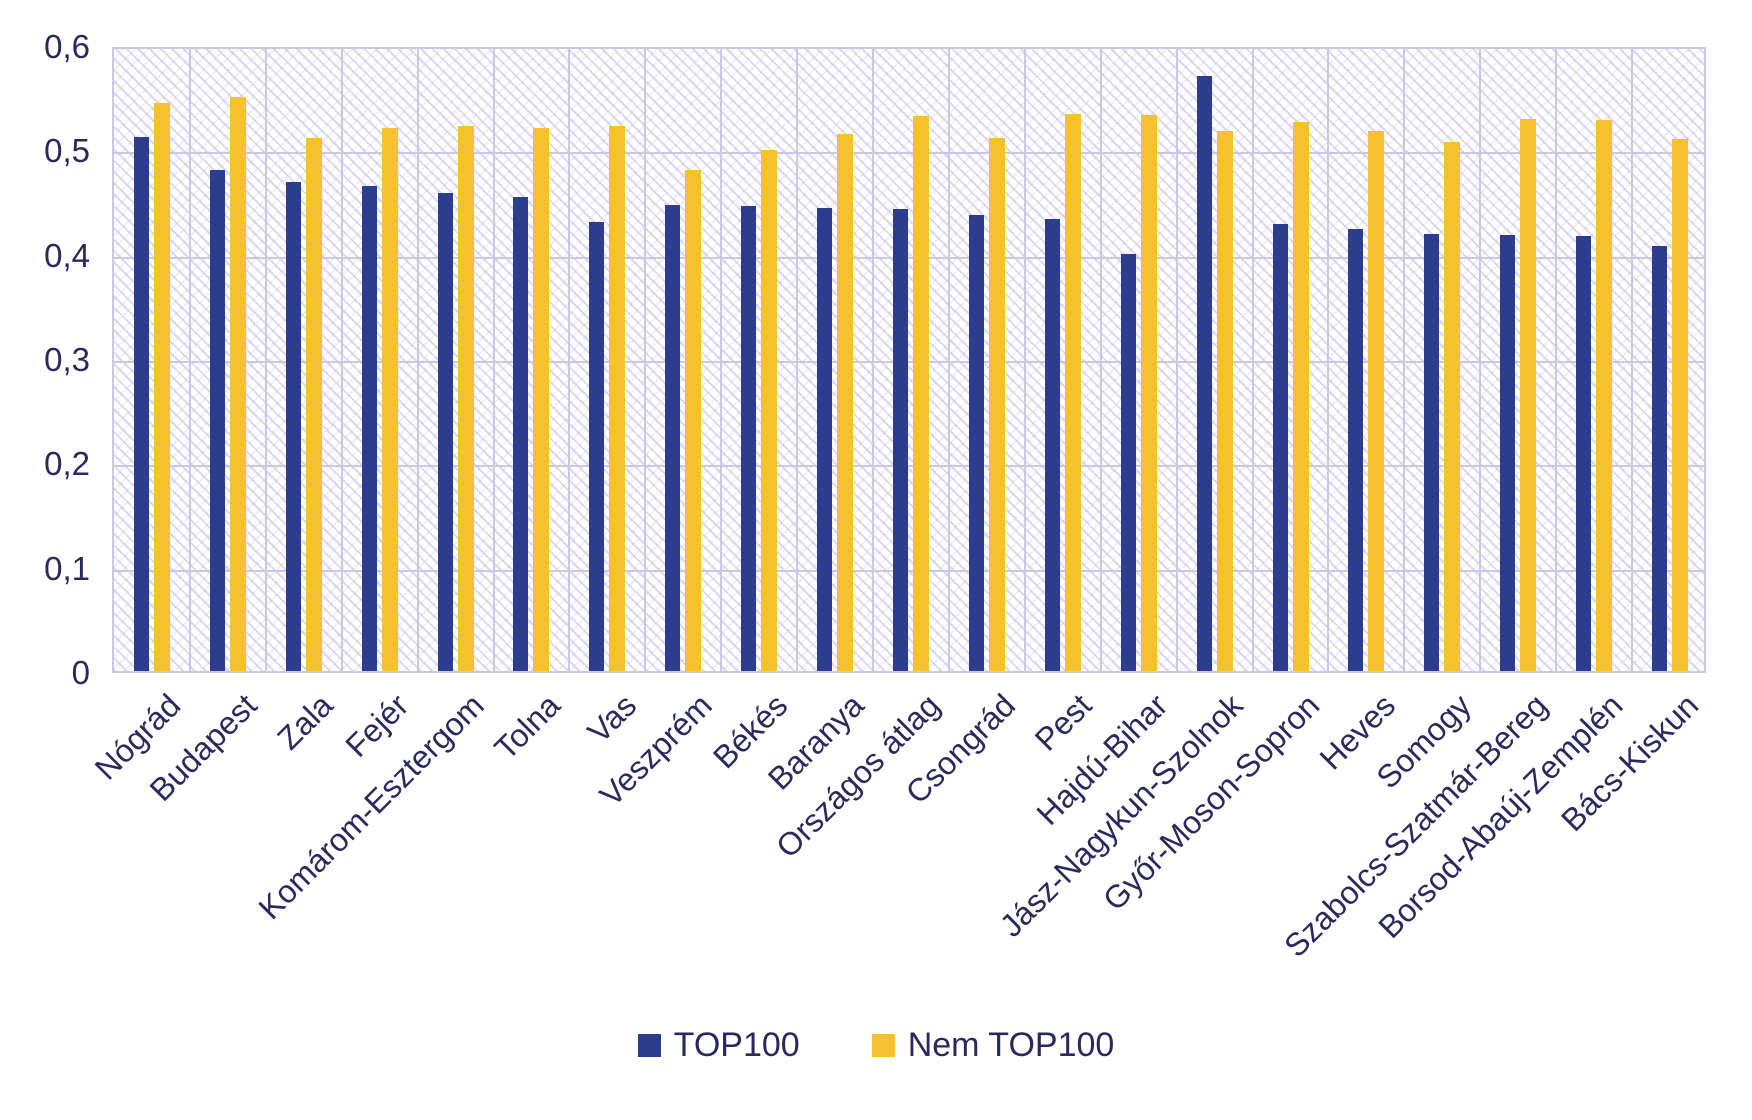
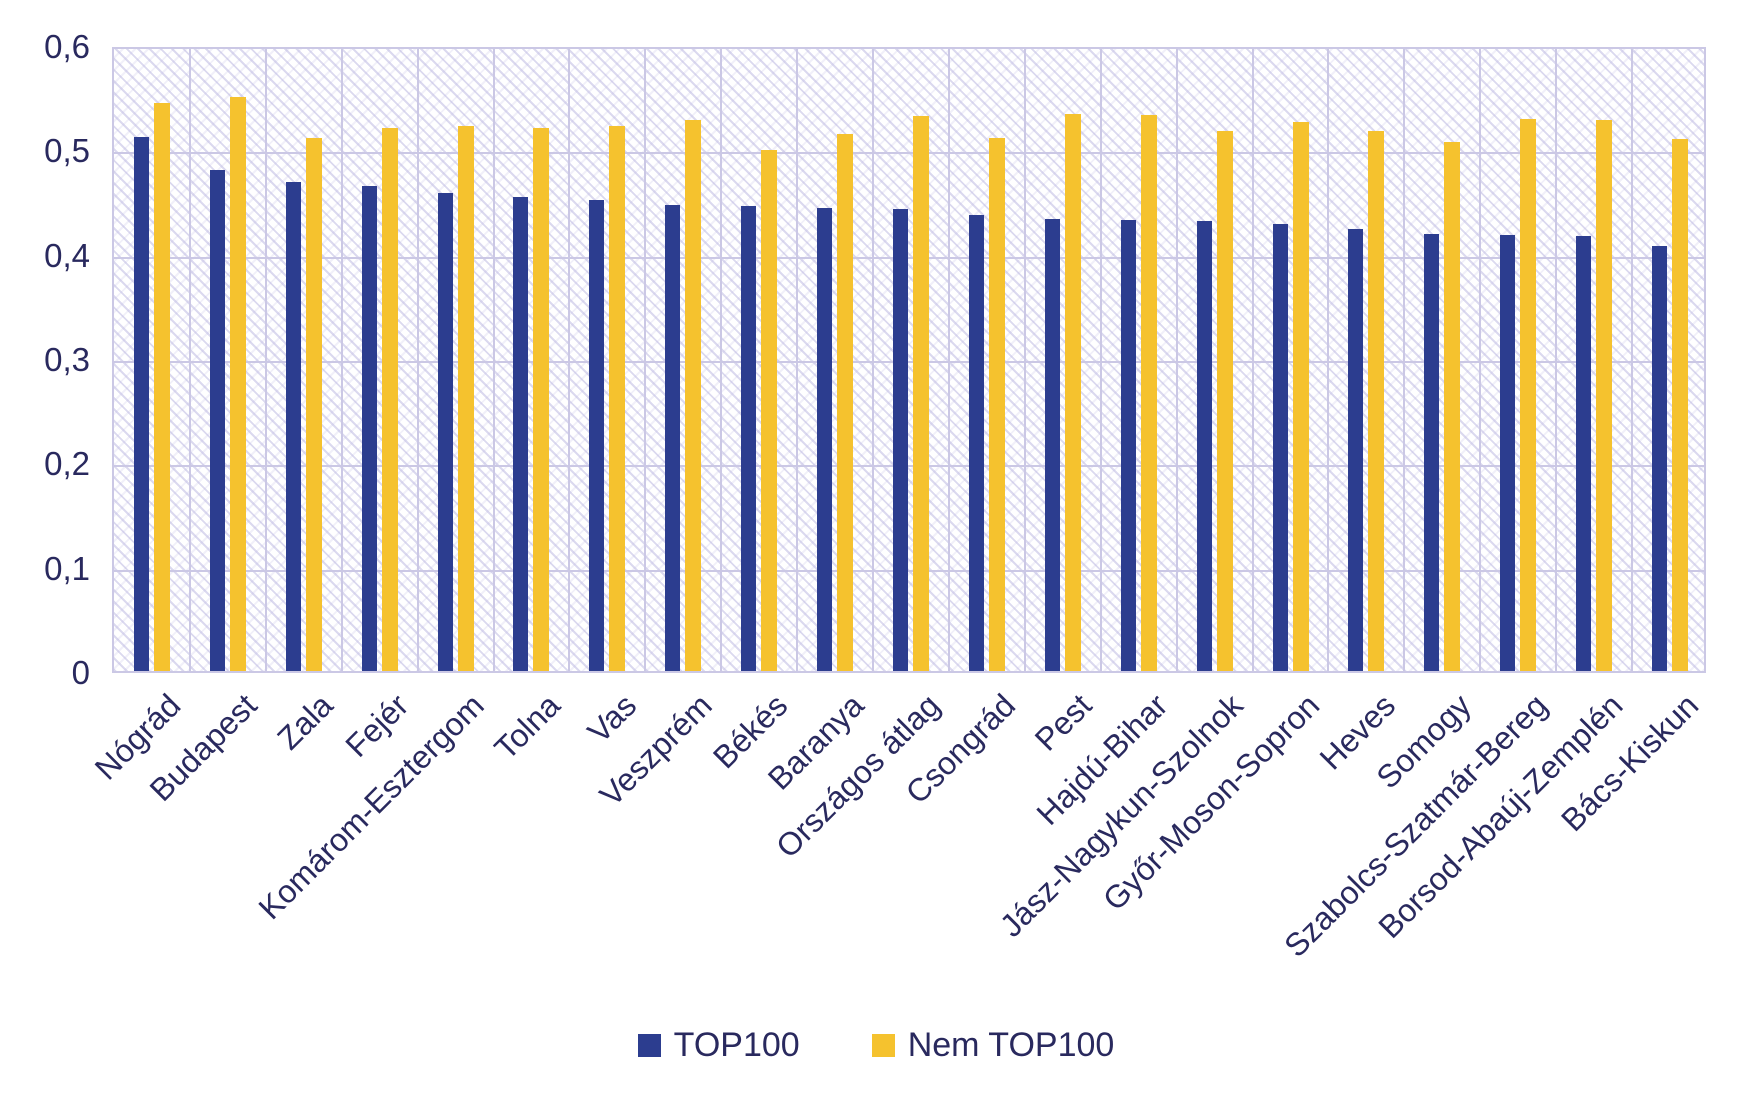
TOP100/Vas: 0,43 -> 0,45
Nem TOP100/Veszprém: 0,48 -> 0,53
TOP100/Hajdú-Bihar: 0,40 -> 0,43
TOP100/Jász-Nagykun-Szolnok: 0,57 -> 0,43
